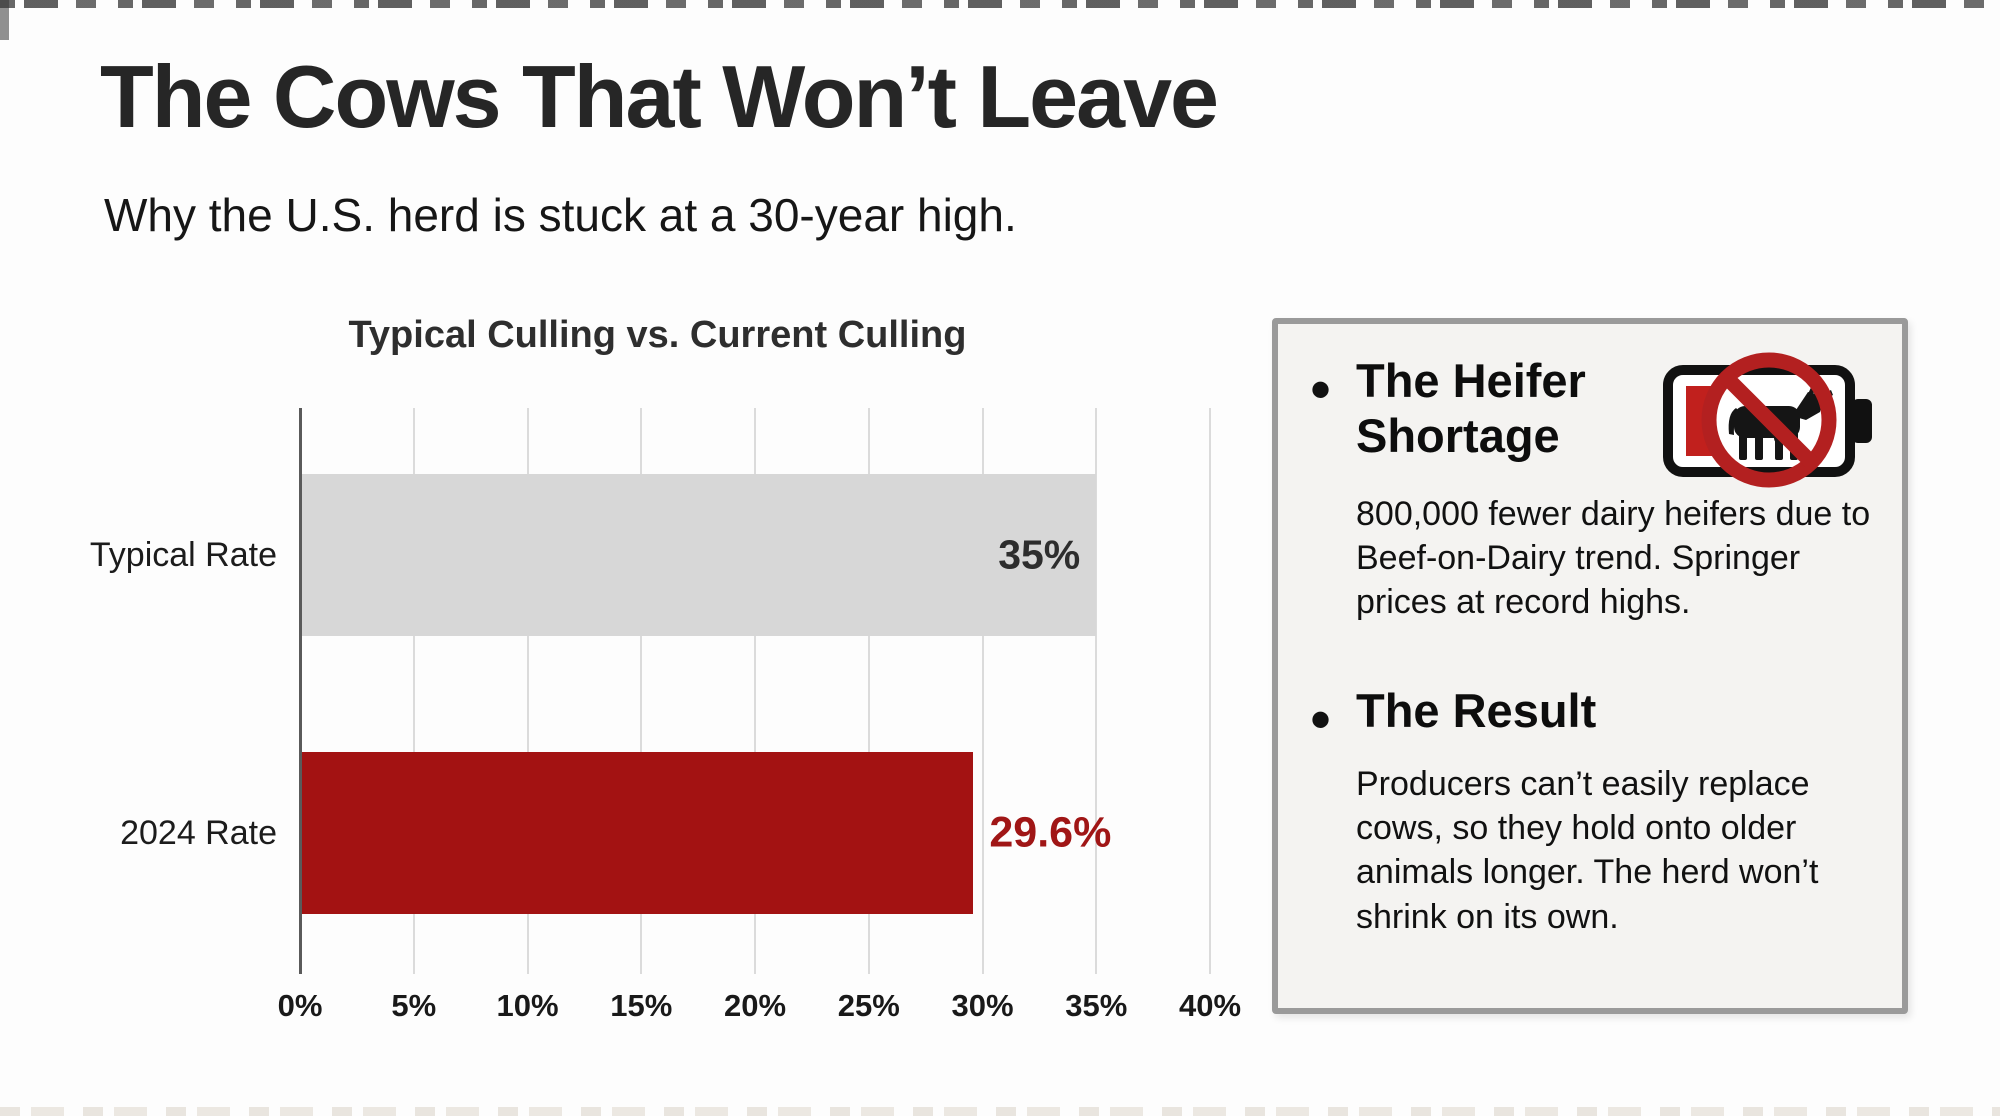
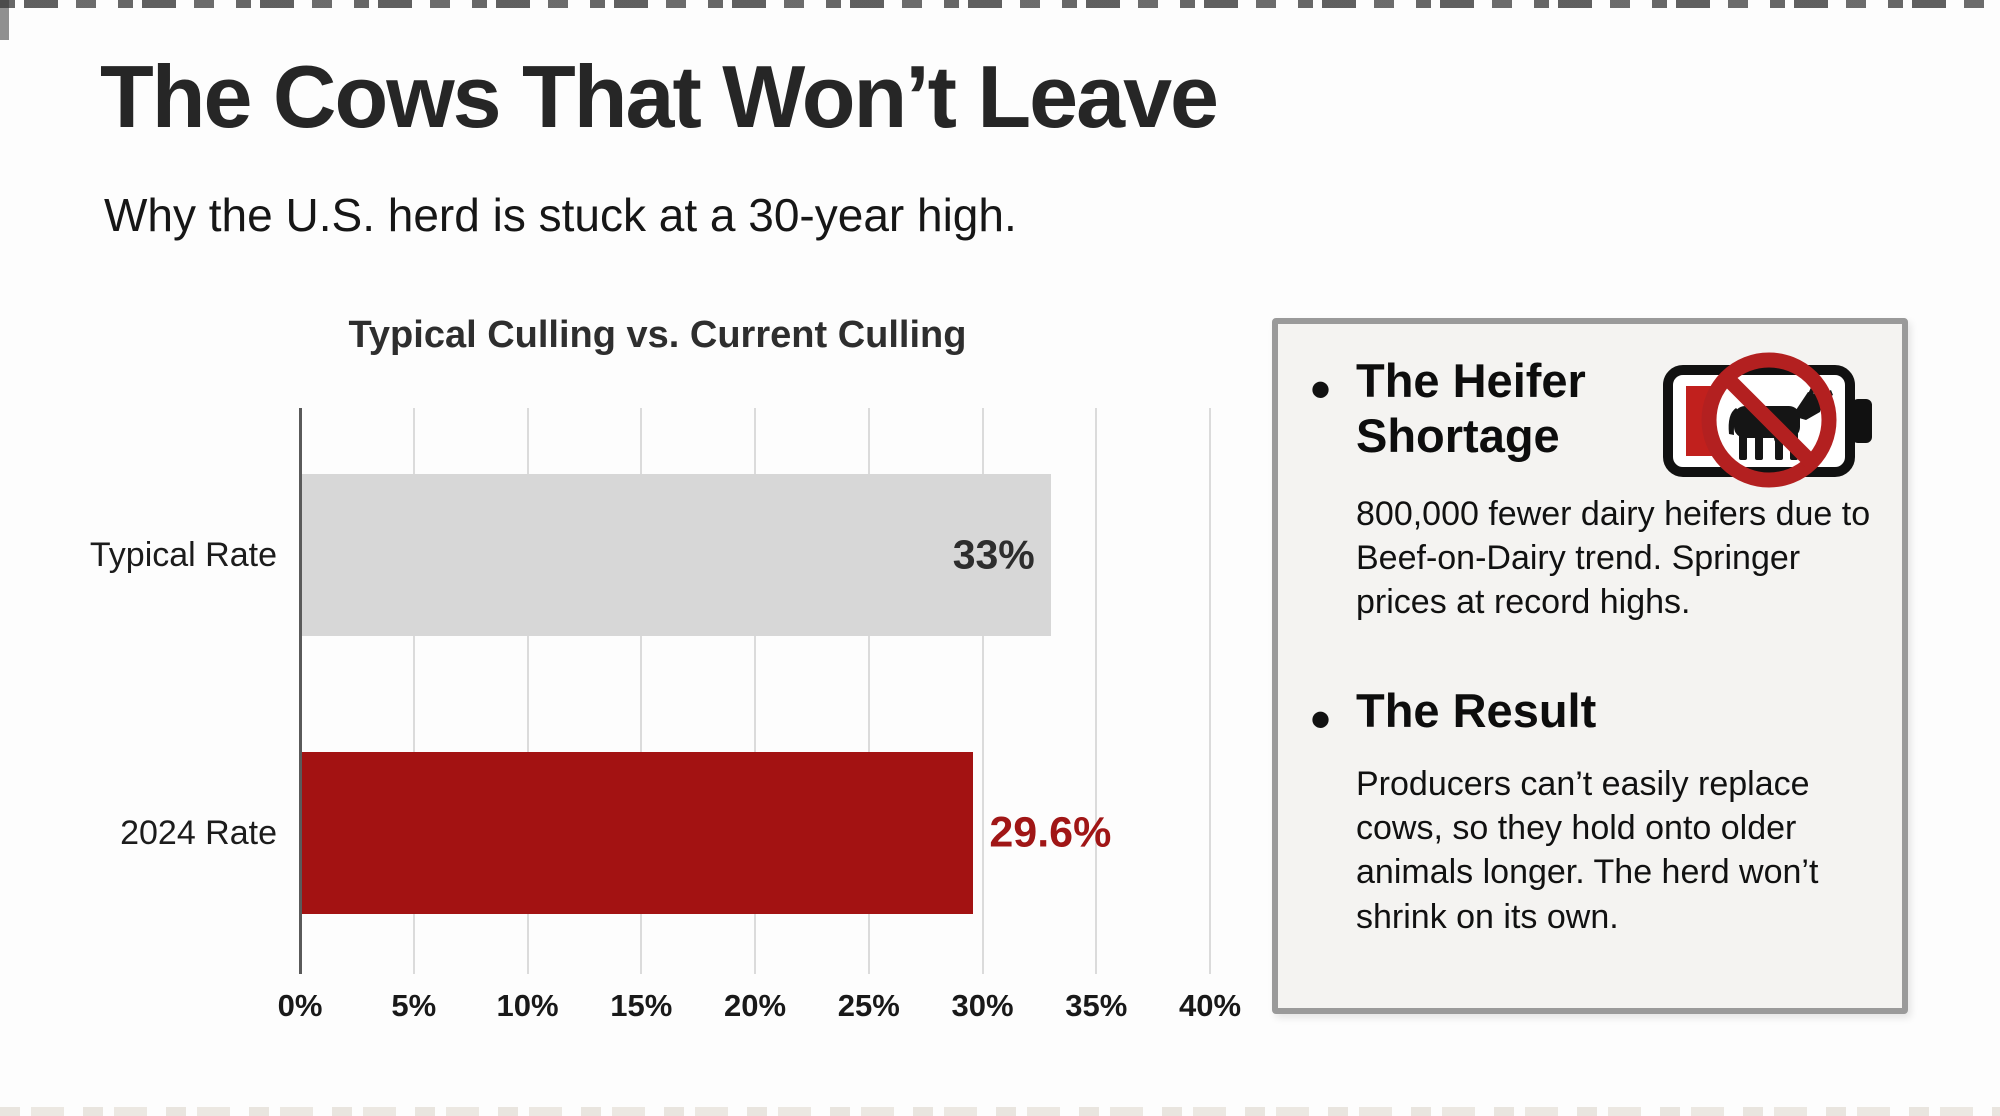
Typical Rate: 35% -> 33%
